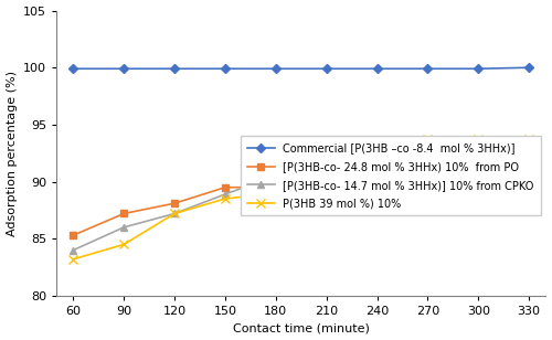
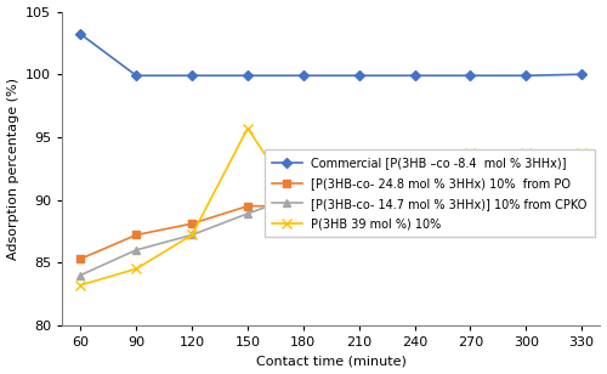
Commercial [P(3HB –co -8.4 mol % 3HHx)]/60: 99.9 -> 103.2
P(3HB 39 mol %) 10%/150: 88.5 -> 95.7
